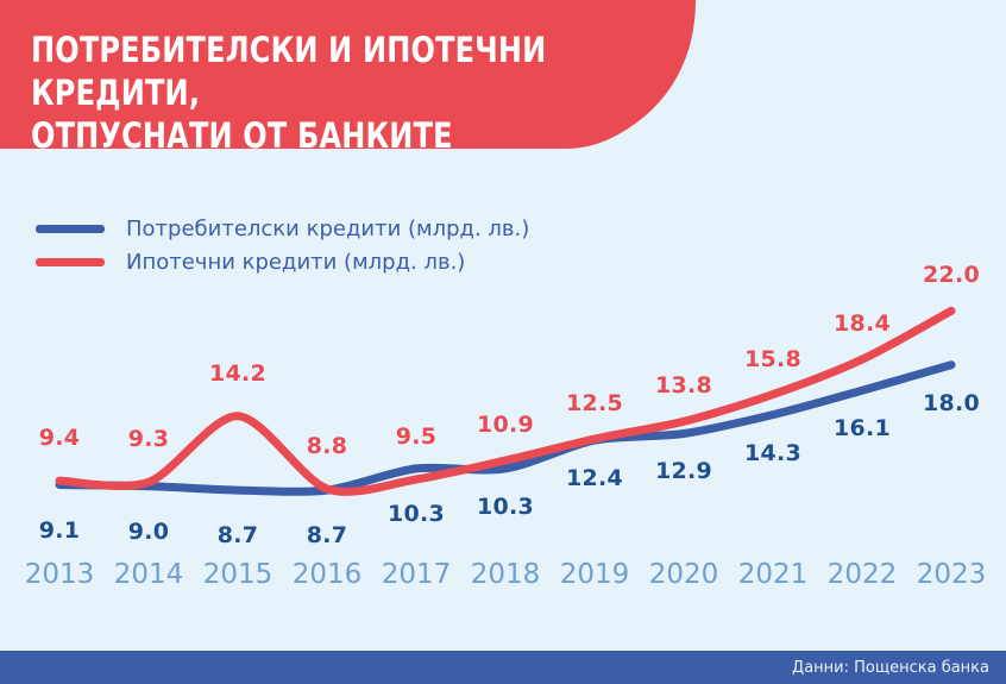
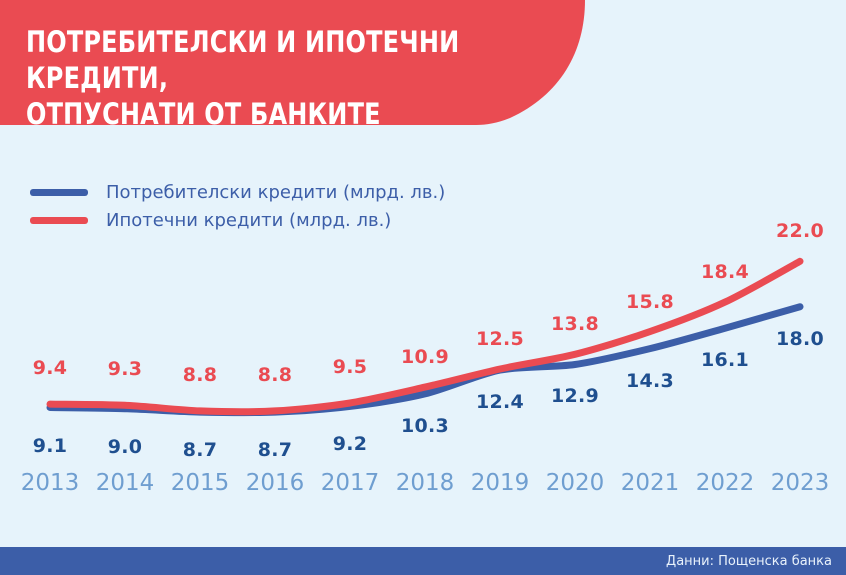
Ипотечни кредити (млрд. лв.)/2015: 14.2 -> 8.8
Потребителски кредити (млрд. лв.)/2017: 10.3 -> 9.2
